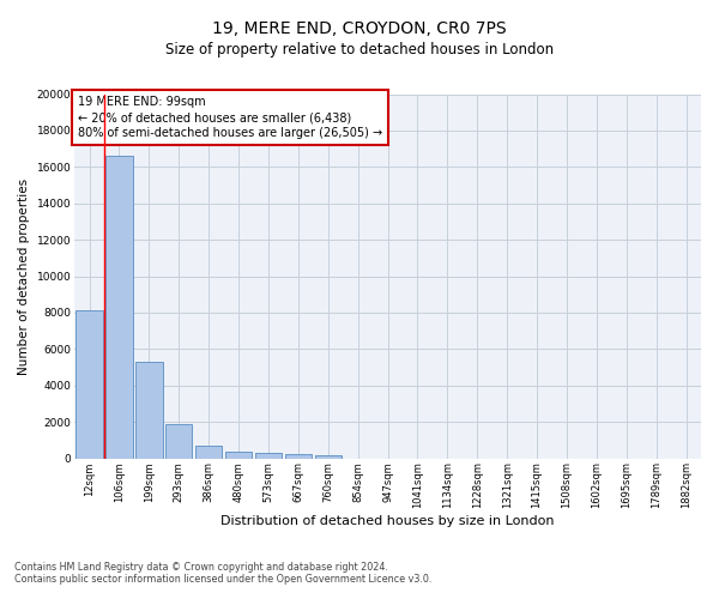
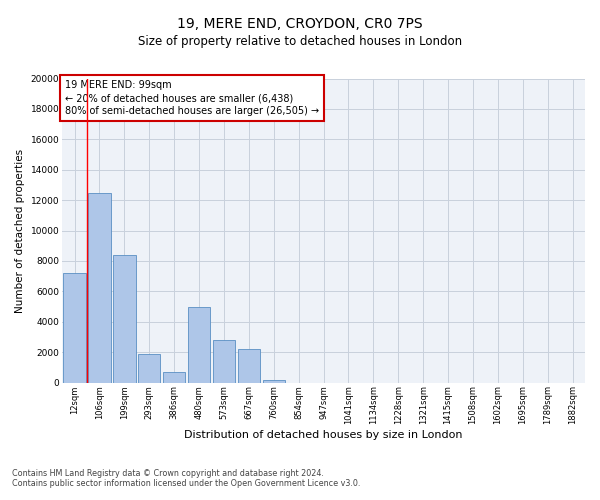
12sqm: 8100 -> 7200
106sqm: 16600 -> 12500
199sqm: 5300 -> 8400
480sqm: 400 -> 5000
573sqm: 300 -> 2800
667sqm: 200 -> 2200
